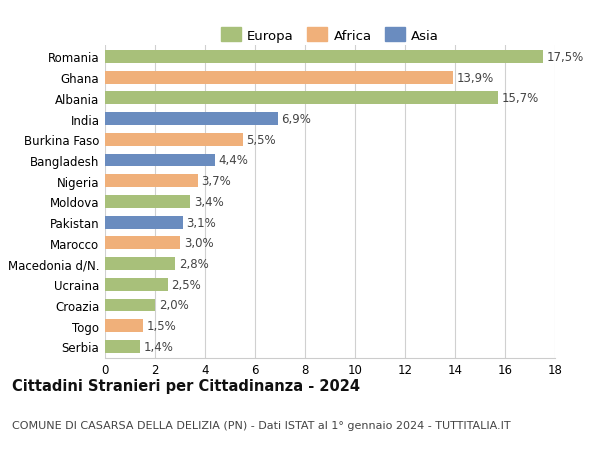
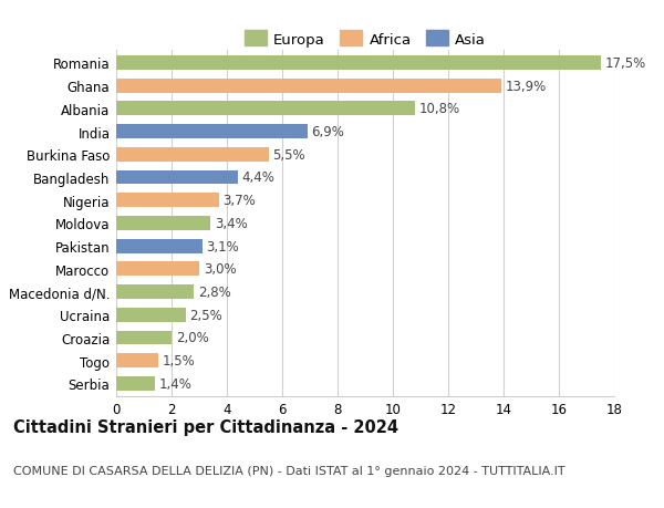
Albania: 15,7% -> 10,8%
